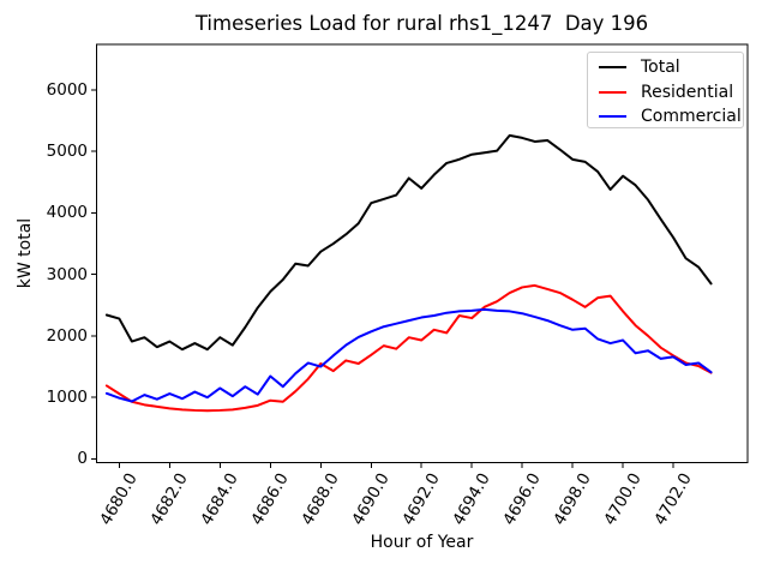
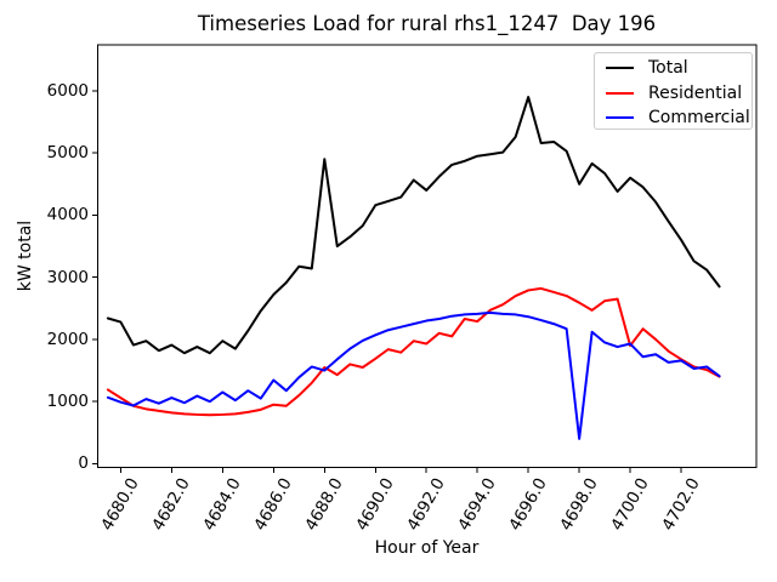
Total/4688.0: 3400 -> 4900
Total/4696.0: 5200 -> 5900
Total/4698.0: 4900 -> 4500
Commercial/4698.0: 2100 -> 400
Residential/4700.0: 2400 -> 1900
